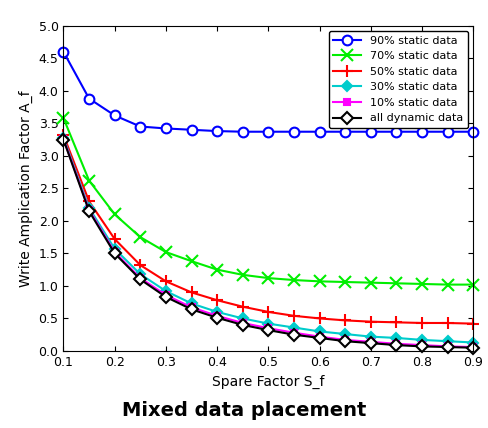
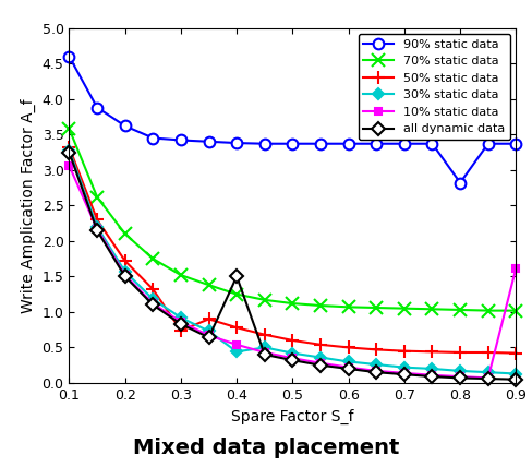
10% static data/0.1: 3.26 -> 3.06
50% static data/0.3: 1.07 -> 0.74
30% static data/0.4: 0.60 -> 0.44
all dynamic data/0.4: 0.51 -> 1.50
90% static data/0.8: 3.37 -> 2.82
10% static data/0.9: 0.06 -> 1.62
